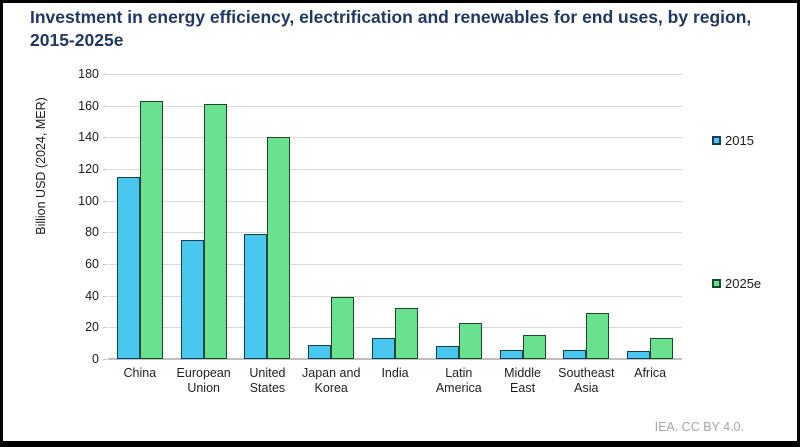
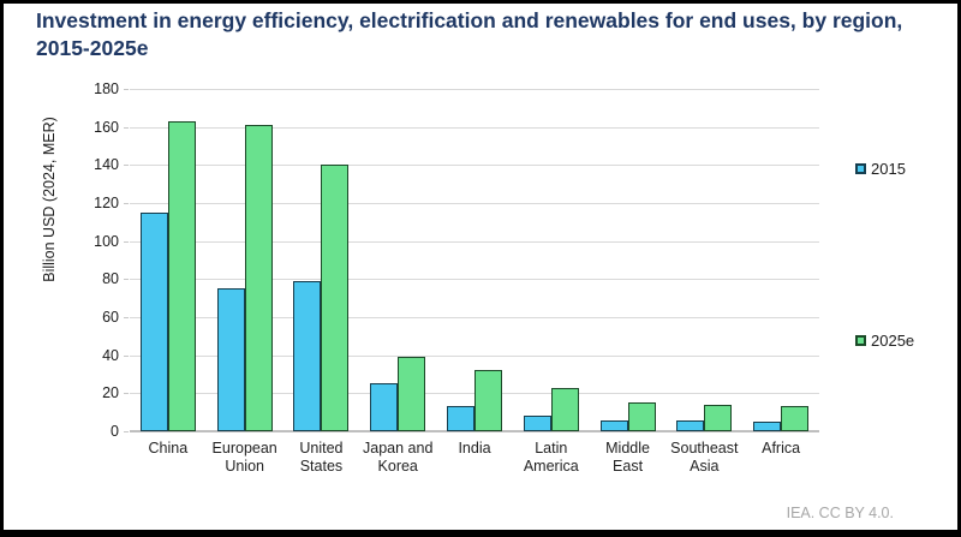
2015/Japan and Korea: 9 -> 25
2025e/Southeast Asia: 29 -> 14
